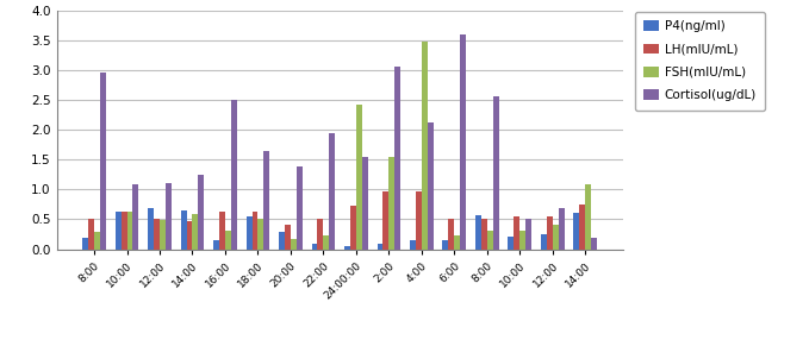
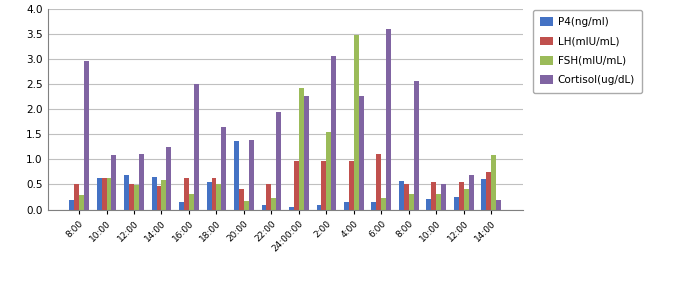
P4(ng/ml)/20:00: 0.28 -> 1.36
LH(mIU/mL)/24:00:00: 0.73 -> 0.96
Cortisol(ug/dL)/24:00:00: 1.54 -> 2.26
Cortisol(ug/dL)/4:00: 2.12 -> 2.26
LH(mIU/mL)/6:00: 0.50 -> 1.10
